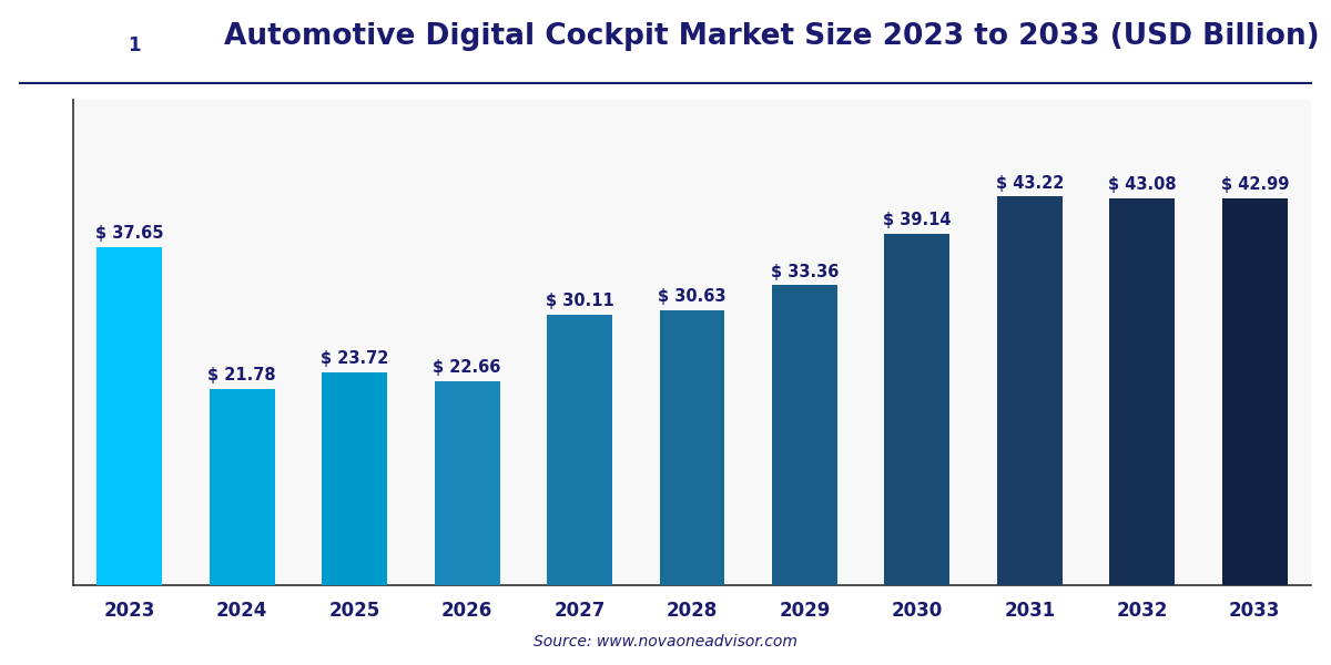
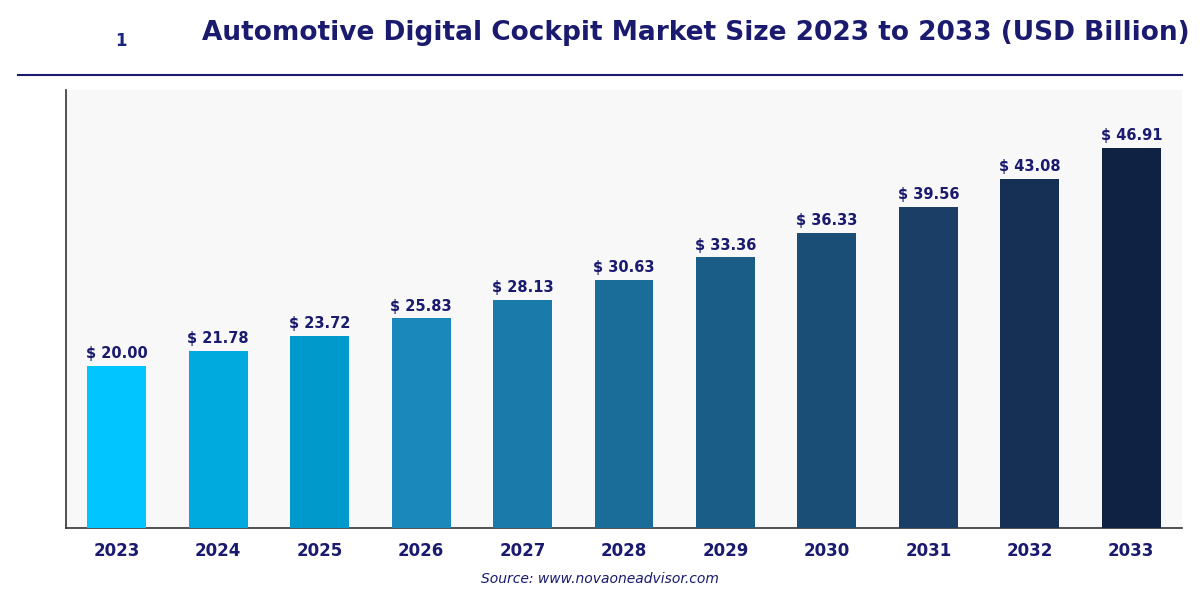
2023: 37.65 -> 20.00
2026: 22.66 -> 25.83
2027: 30.11 -> 28.13
2030: 39.14 -> 36.33
2031: 43.22 -> 39.56
2033: 42.99 -> 46.91
